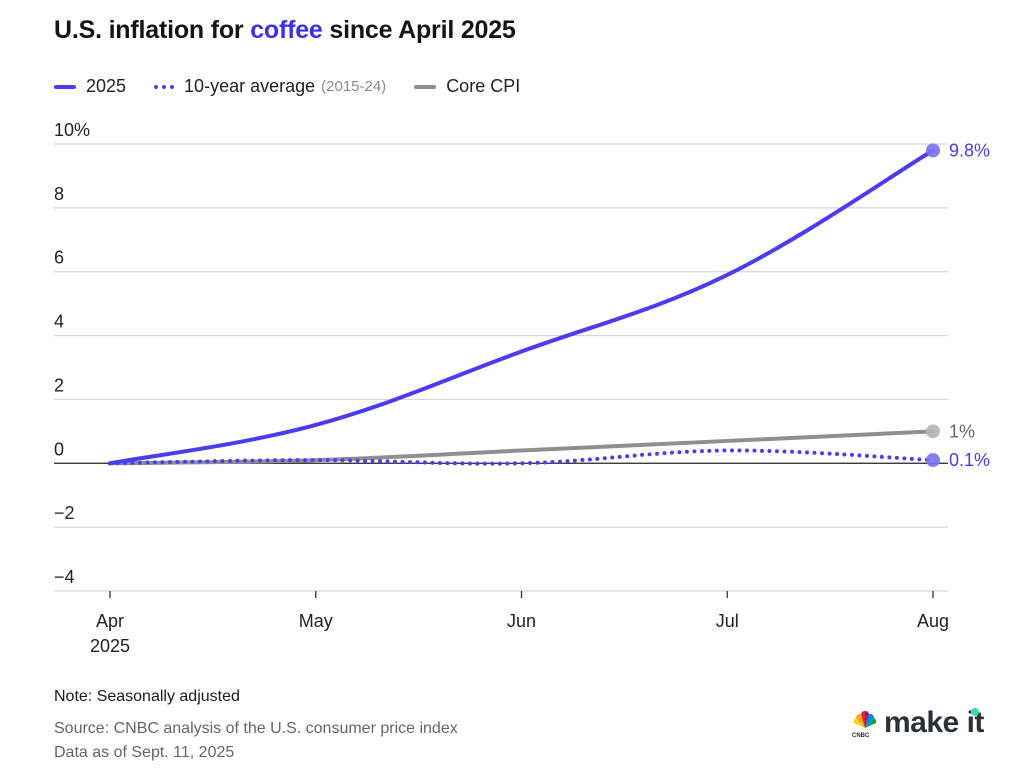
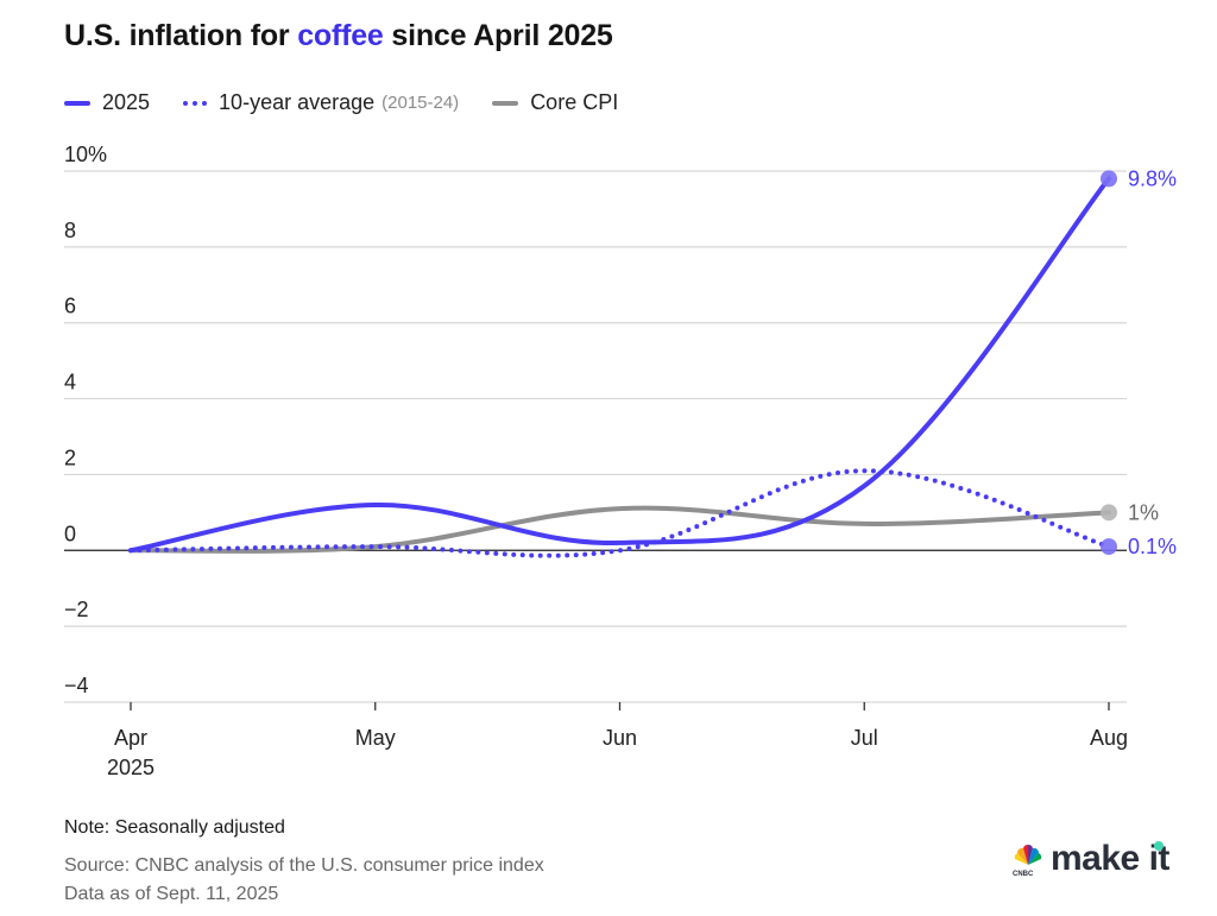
2025/Jun: 3.5% -> 0.2%
Core CPI/Jun: 0.4% -> 1.1%
2025/Jul: 5.9% -> 1.7%
10-year average (2015-24)/Jul: 0.4% -> 2.1%
